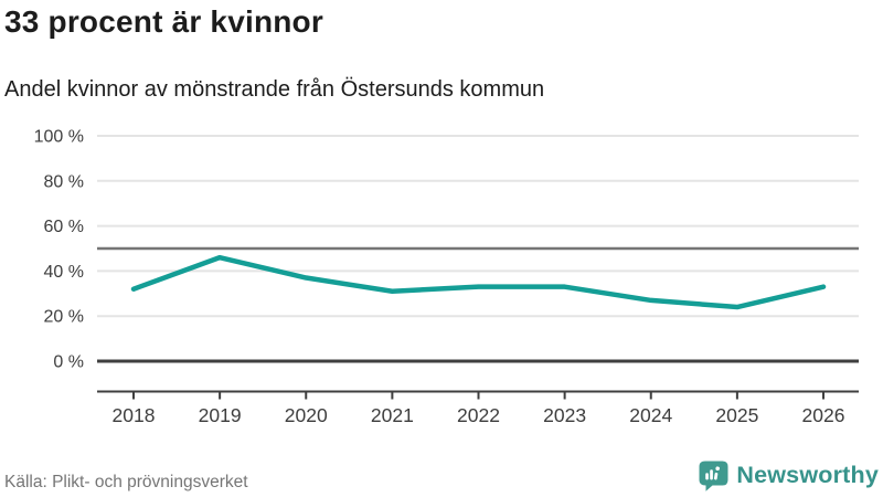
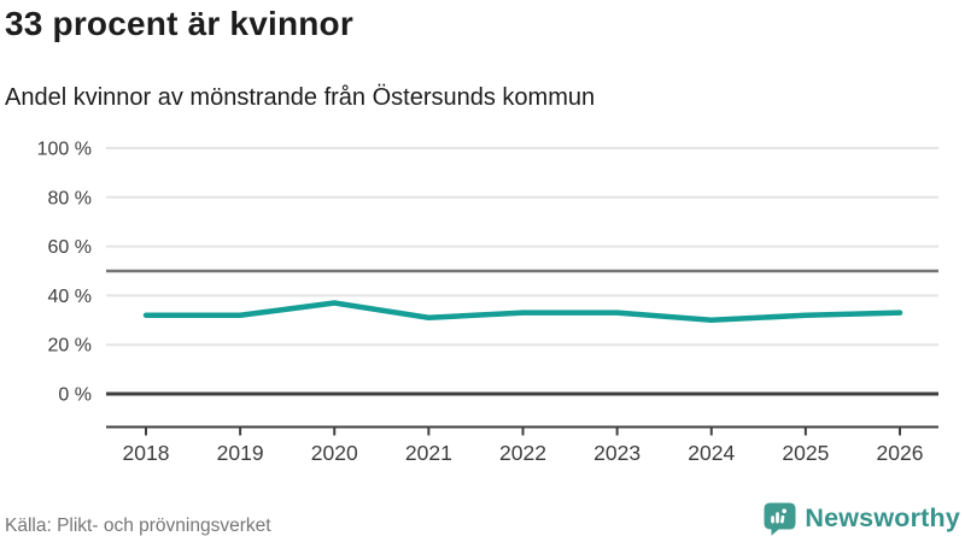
2019: 46% -> 32%
2024: 27% -> 30%
2025: 24% -> 32%
